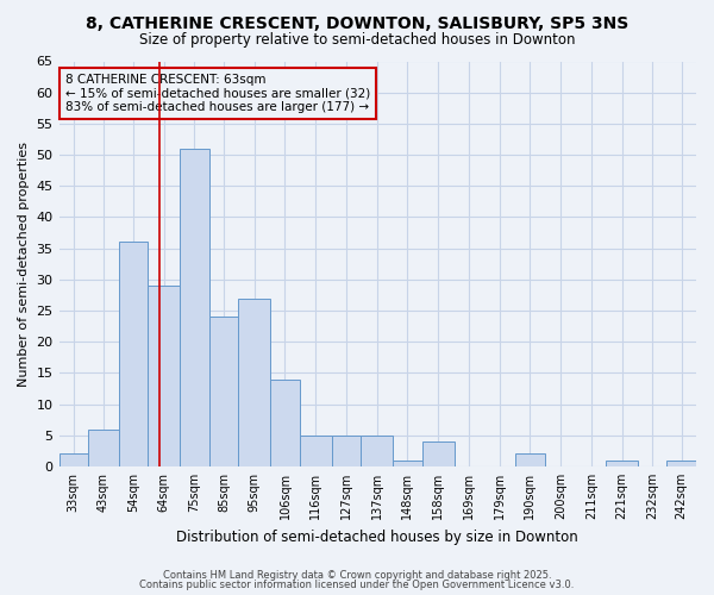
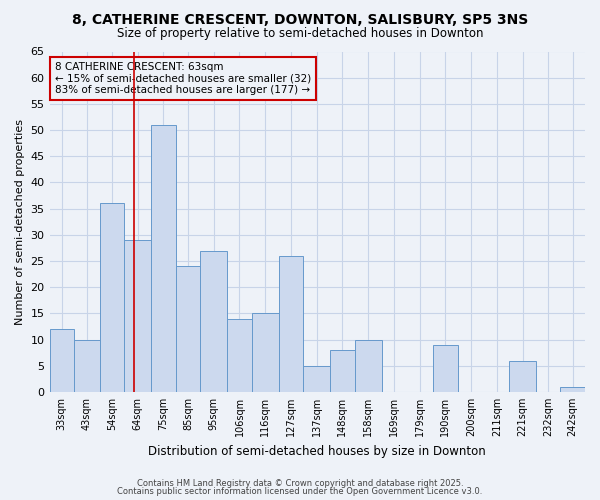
33sqm: 2 -> 12
43sqm: 6 -> 10
116sqm: 5 -> 15
127sqm: 5 -> 26
148sqm: 1 -> 8
158sqm: 4 -> 10
190sqm: 2 -> 9
221sqm: 1 -> 6
